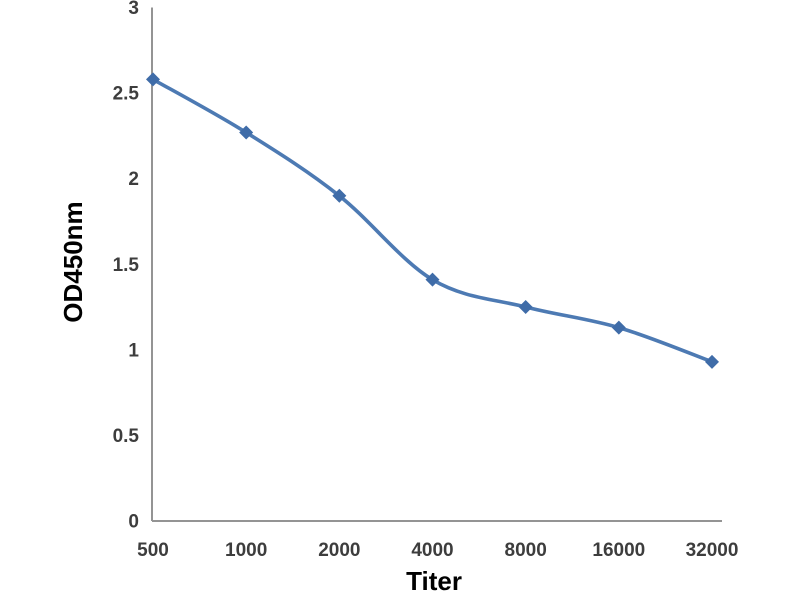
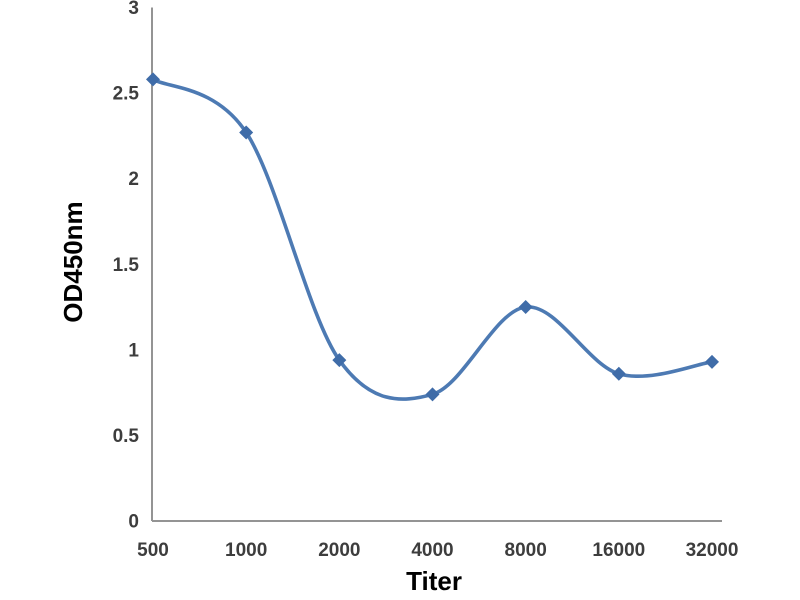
2000: 1.90 -> 0.94
4000: 1.41 -> 0.74
16000: 1.13 -> 0.86
